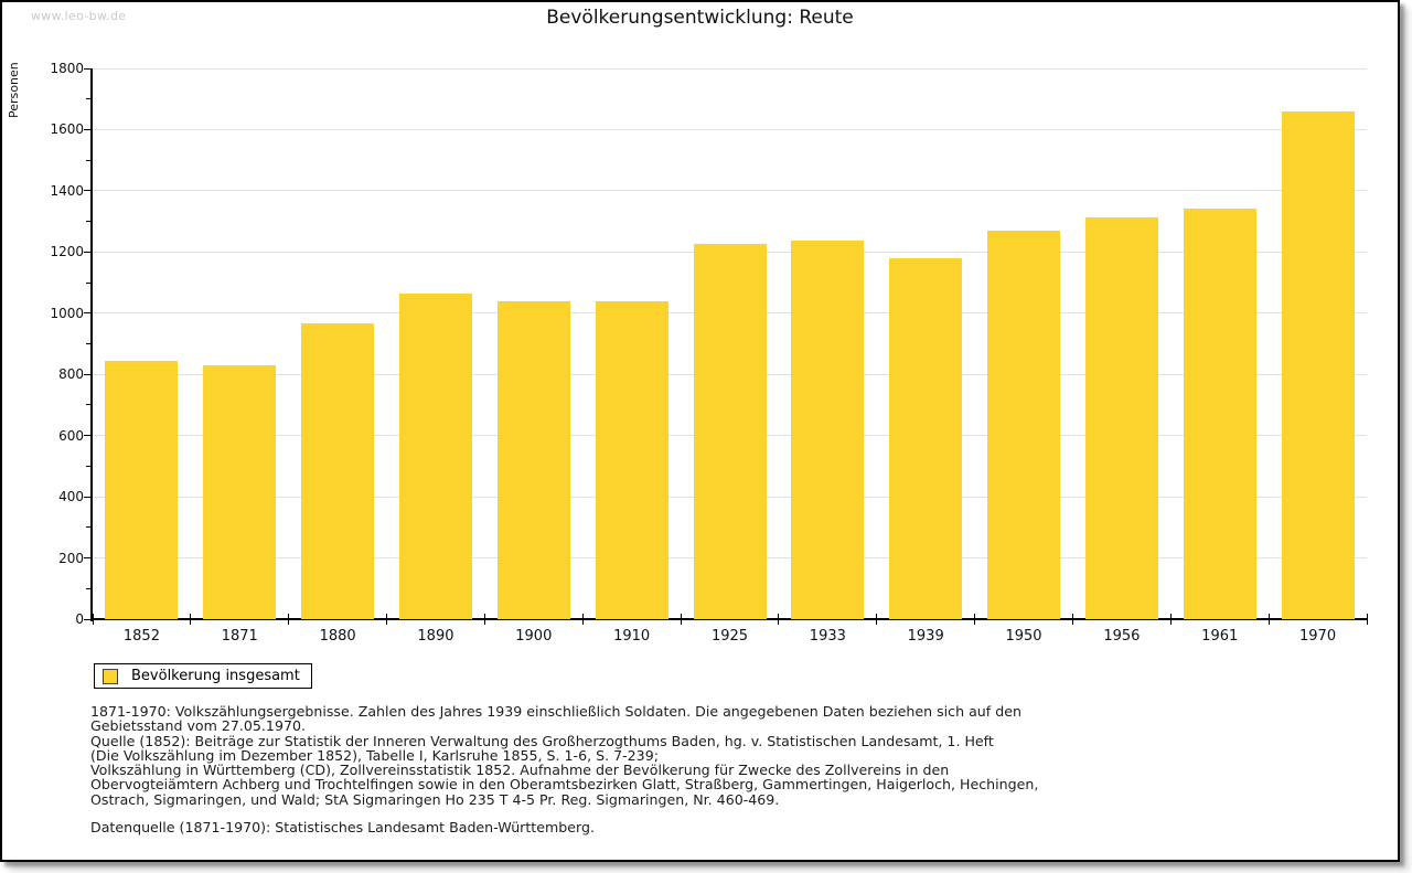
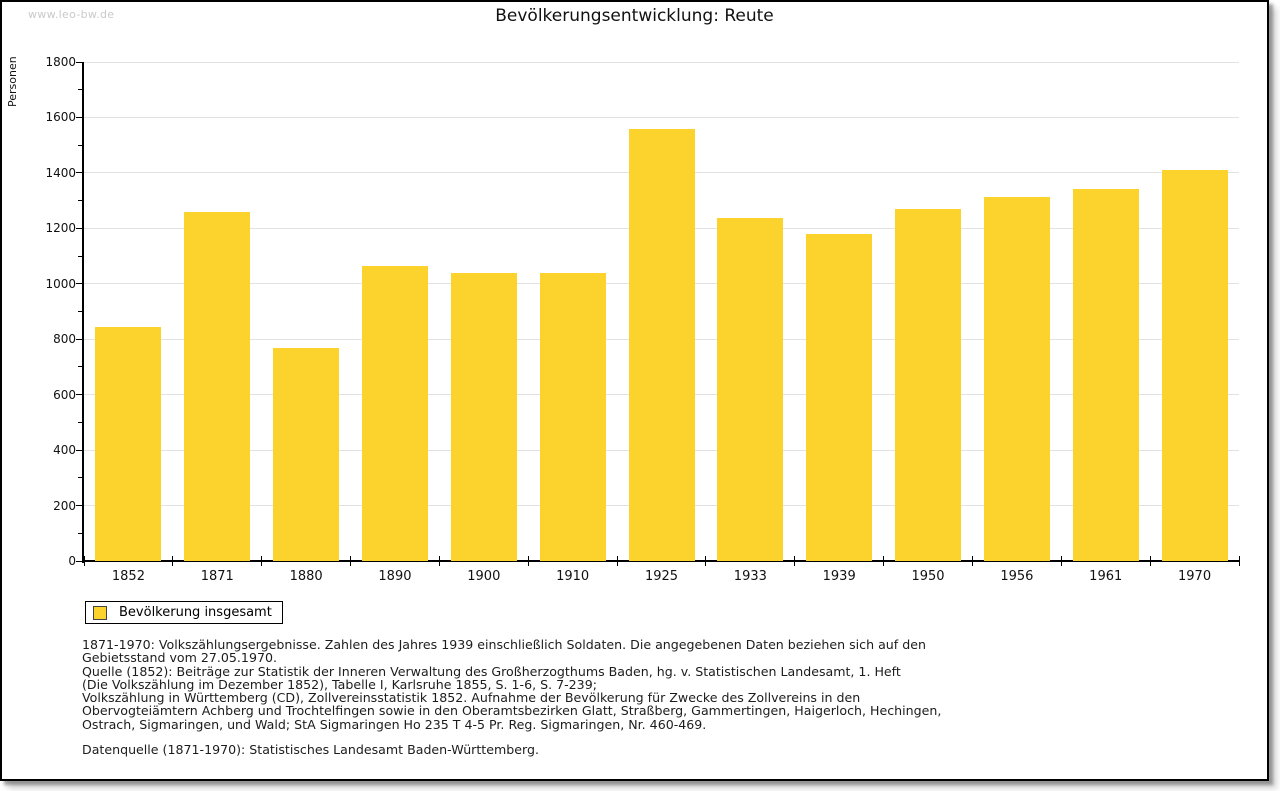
1871: 830 -> 1260
1880: 970 -> 770
1925: 1230 -> 1560
1970: 1660 -> 1410
